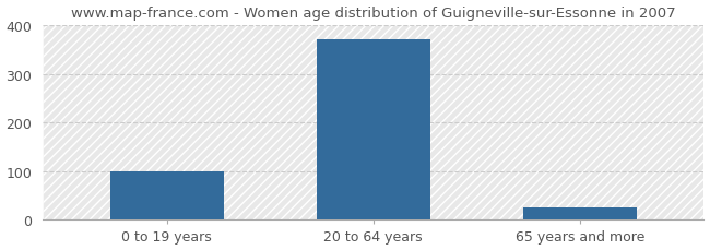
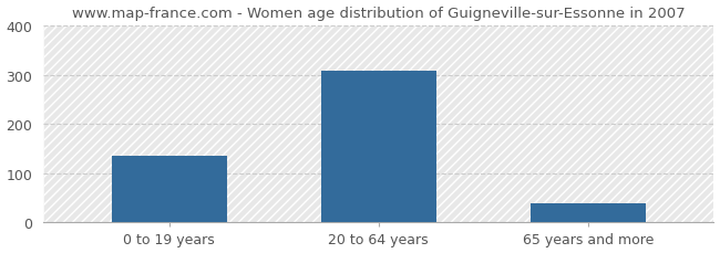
0 to 19 years: 100 -> 135
20 to 64 years: 370 -> 308
65 years and more: 25 -> 40
